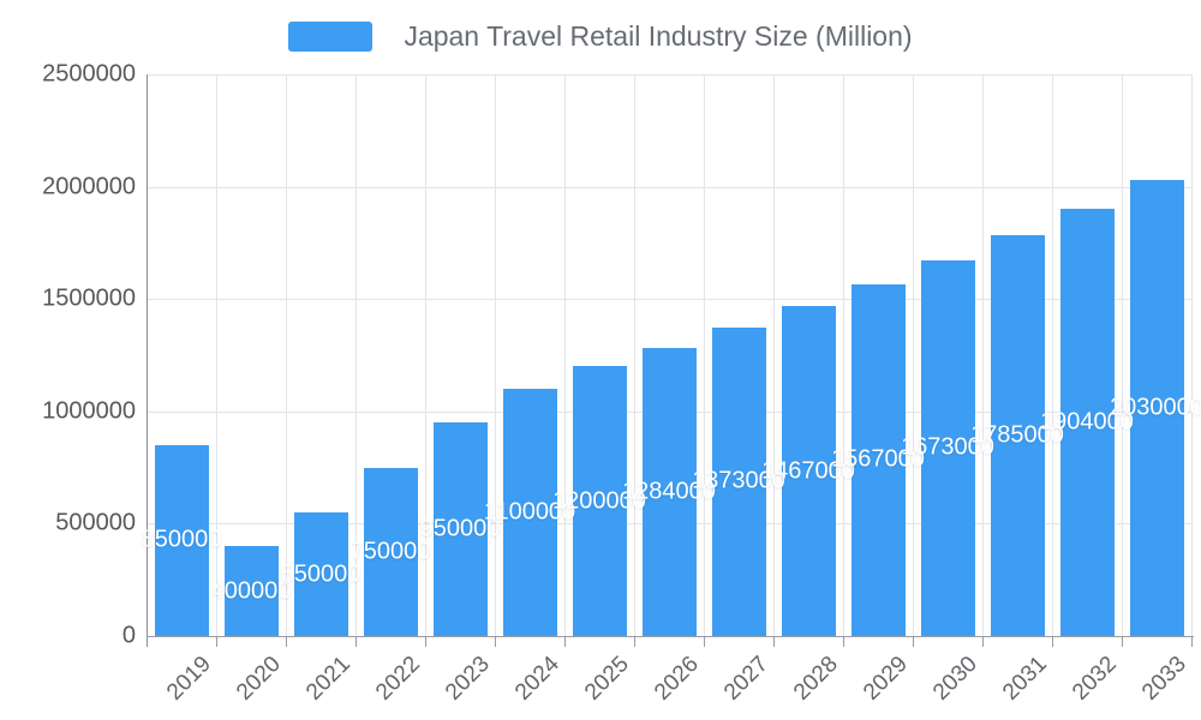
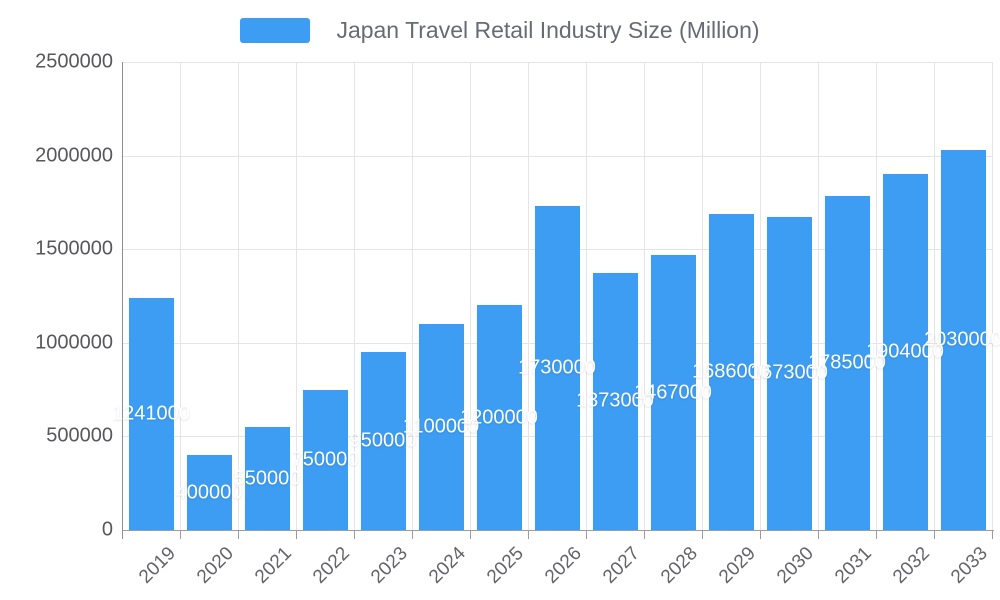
2019: 850000 -> 1241000
2026: 1284000 -> 1730000
2029: 1567000 -> 1686000
